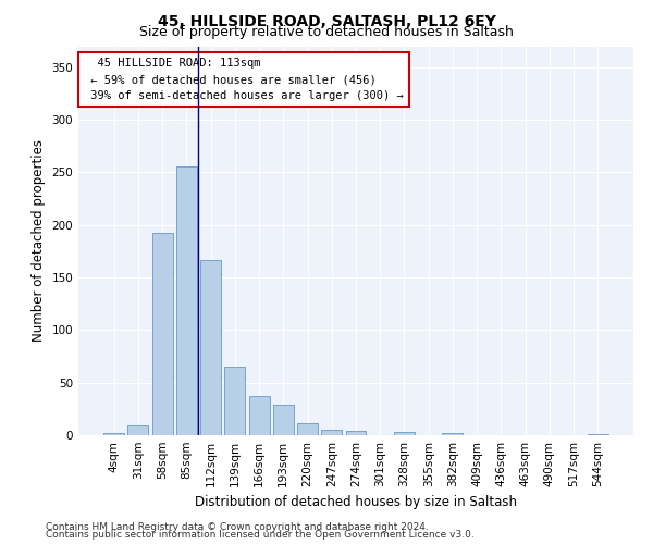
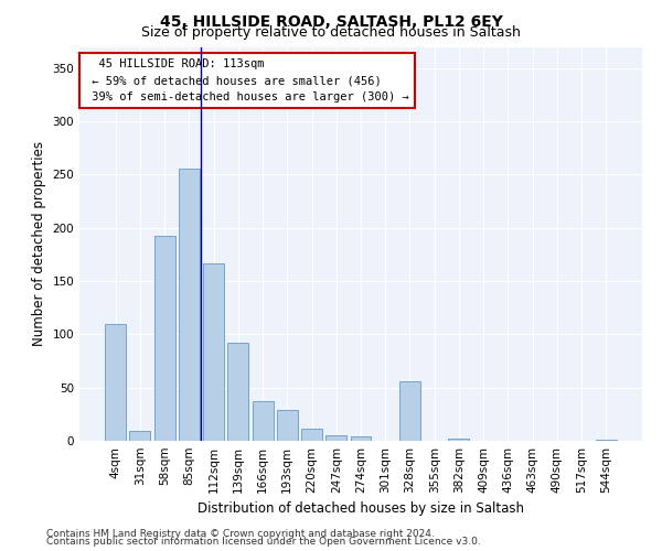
4sqm: 2 -> 110
139sqm: 65 -> 92
328sqm: 3 -> 56
